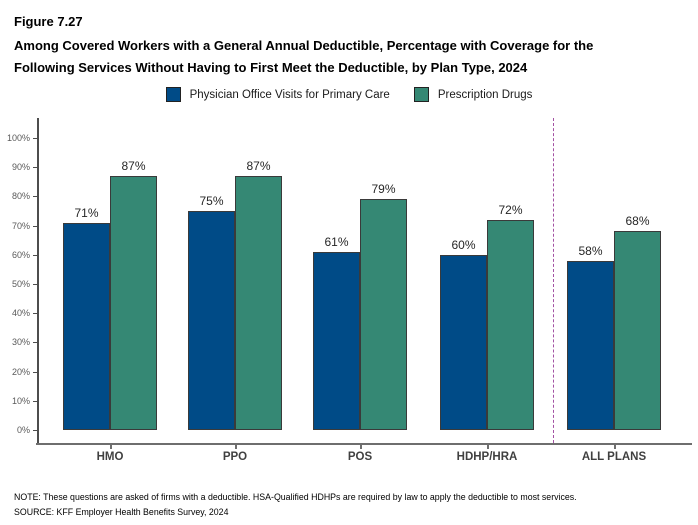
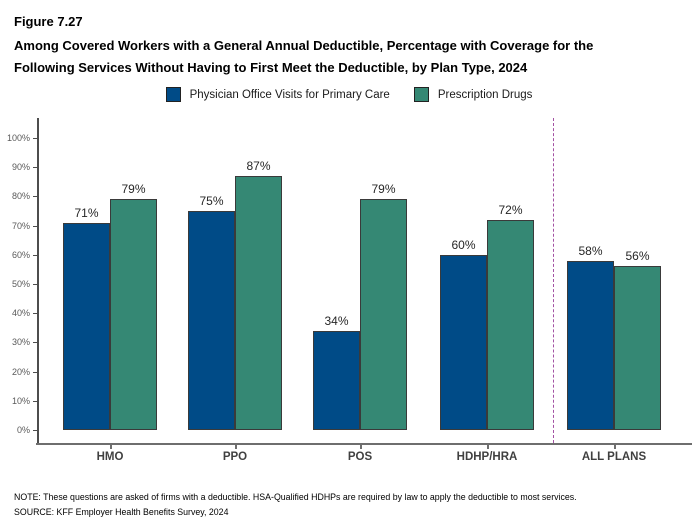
Prescription Drugs/HMO: 87% -> 79%
Physician Office Visits for Primary Care/POS: 61% -> 34%
Prescription Drugs/ALL PLANS: 68% -> 56%
